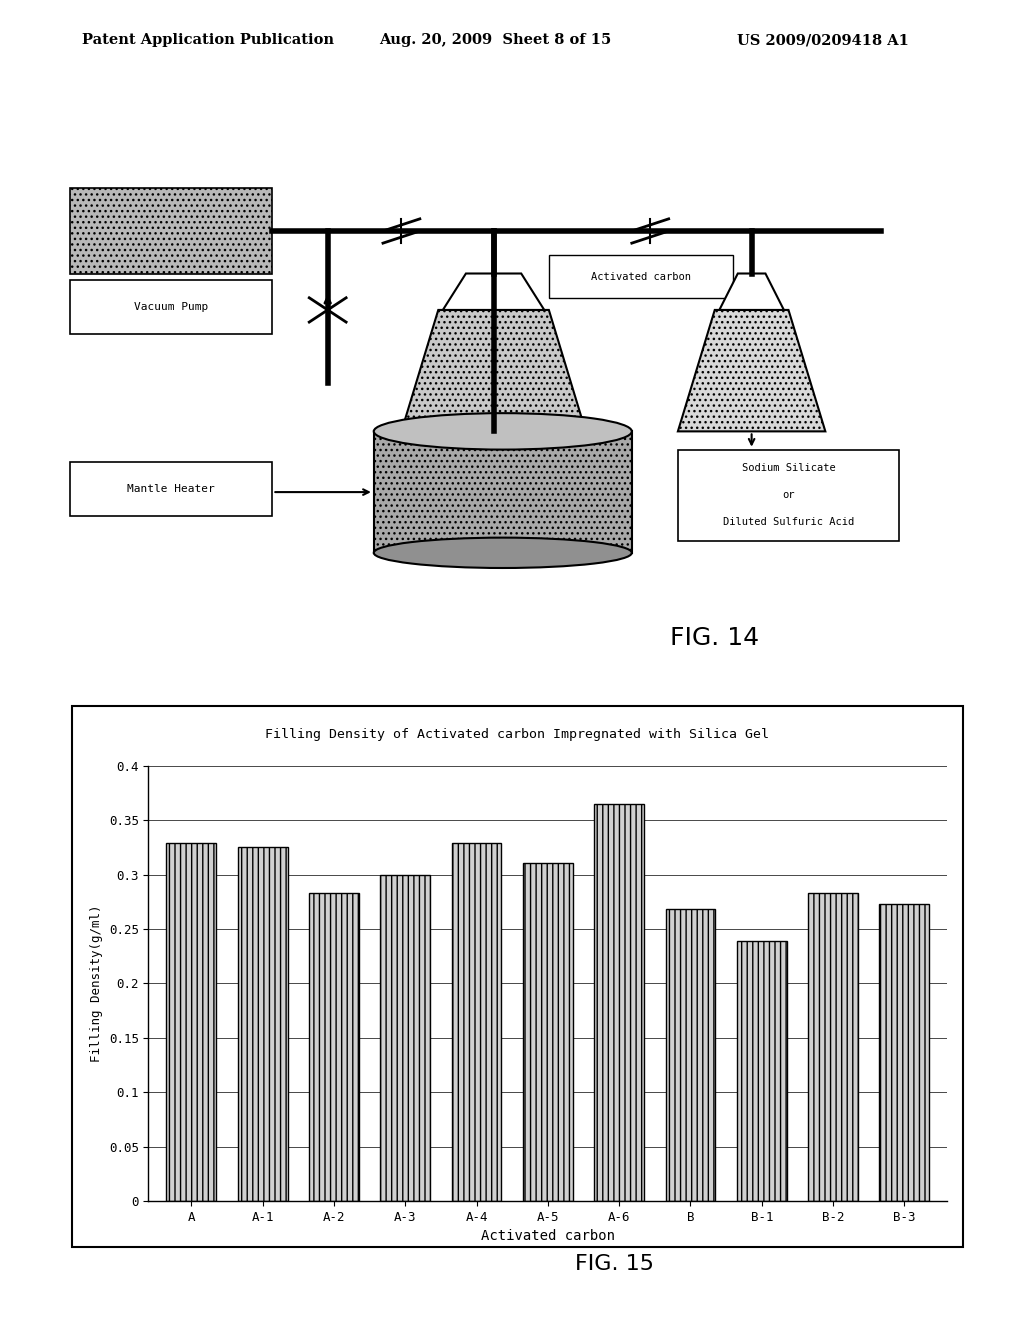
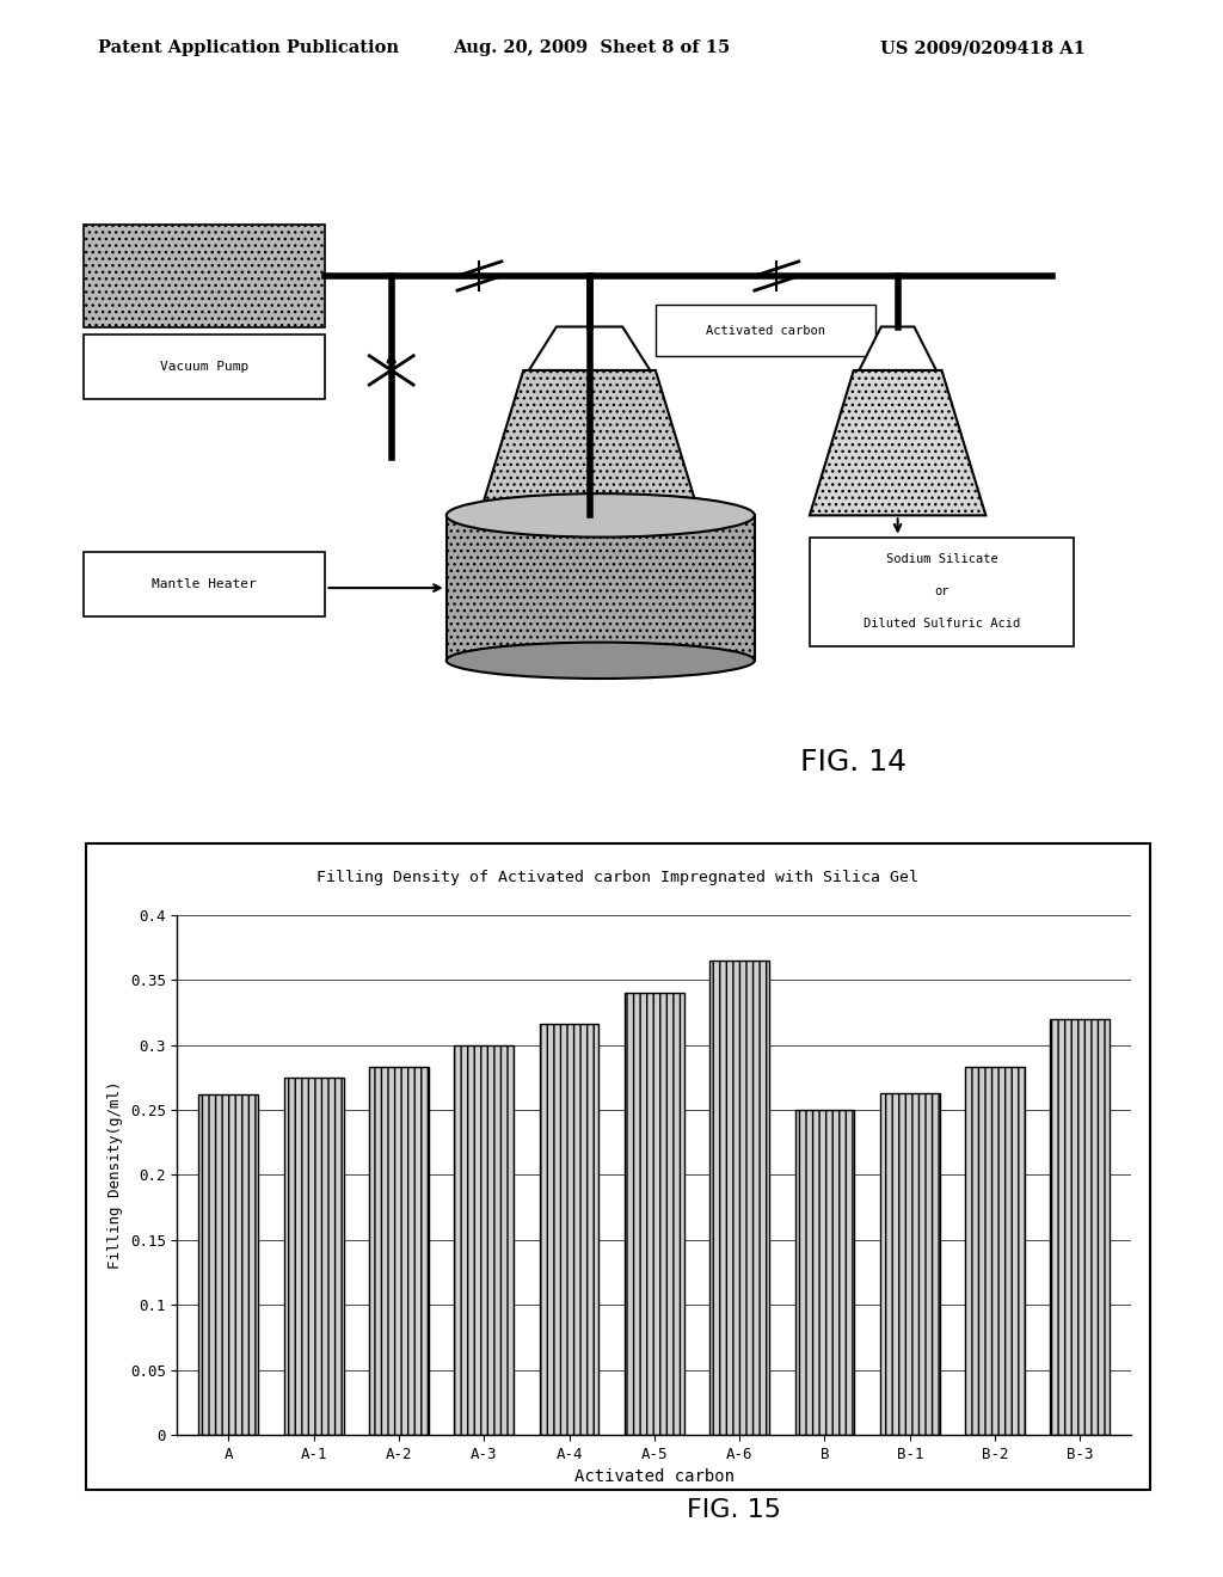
A: 0.329 -> 0.262
A-1: 0.325 -> 0.275
A-4: 0.329 -> 0.316
A-5: 0.311 -> 0.340
B: 0.268 -> 0.250
B-1: 0.239 -> 0.263
B-3: 0.273 -> 0.320
